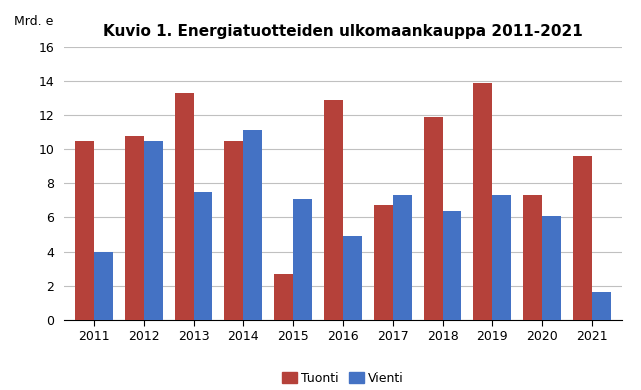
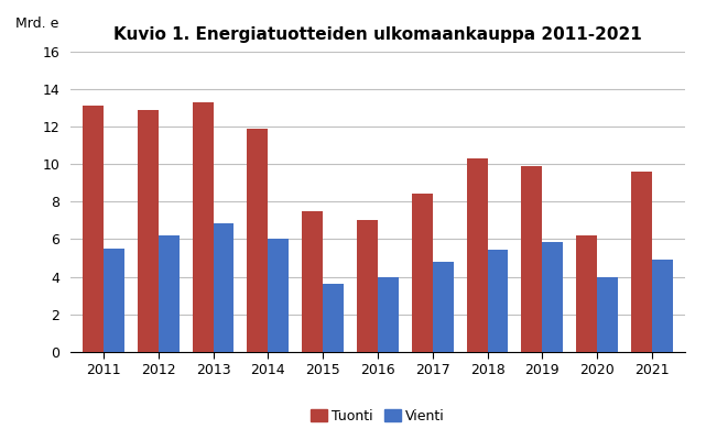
Tuonti/2011: 10.5 -> 13.1
Vienti/2011: 4.0 -> 5.5
Tuonti/2012: 10.8 -> 12.9
Vienti/2012: 10.5 -> 6.2
Vienti/2013: 7.5 -> 6.8
Tuonti/2014: 10.5 -> 11.9
Vienti/2014: 11.1 -> 6.0
Tuonti/2015: 2.7 -> 7.5
Vienti/2015: 7.1 -> 3.6
Tuonti/2016: 12.9 -> 7.0
Vienti/2016: 4.9 -> 4.0
Tuonti/2017: 6.7 -> 8.4
Vienti/2017: 7.3 -> 4.8
Tuonti/2018: 11.9 -> 10.3
Vienti/2018: 6.4 -> 5.5
Tuonti/2019: 13.9 -> 9.9
Vienti/2019: 7.3 -> 5.8
Tuonti/2020: 7.3 -> 6.2
Vienti/2020: 6.1 -> 4.0
Vienti/2021: 1.6 -> 4.9
